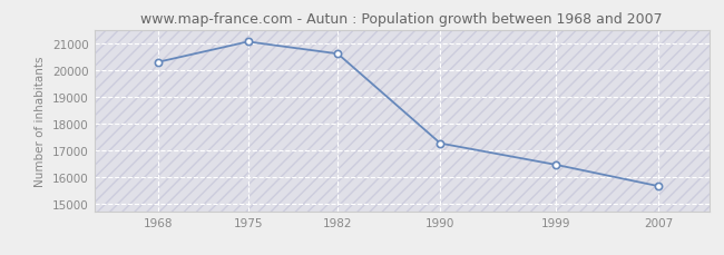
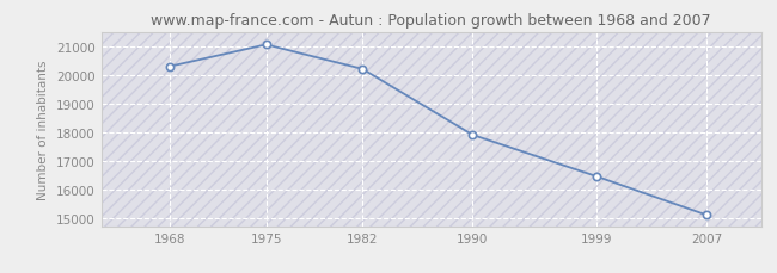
1982: 20600 -> 20200
1990: 17250 -> 17900
2007: 15650 -> 15100
